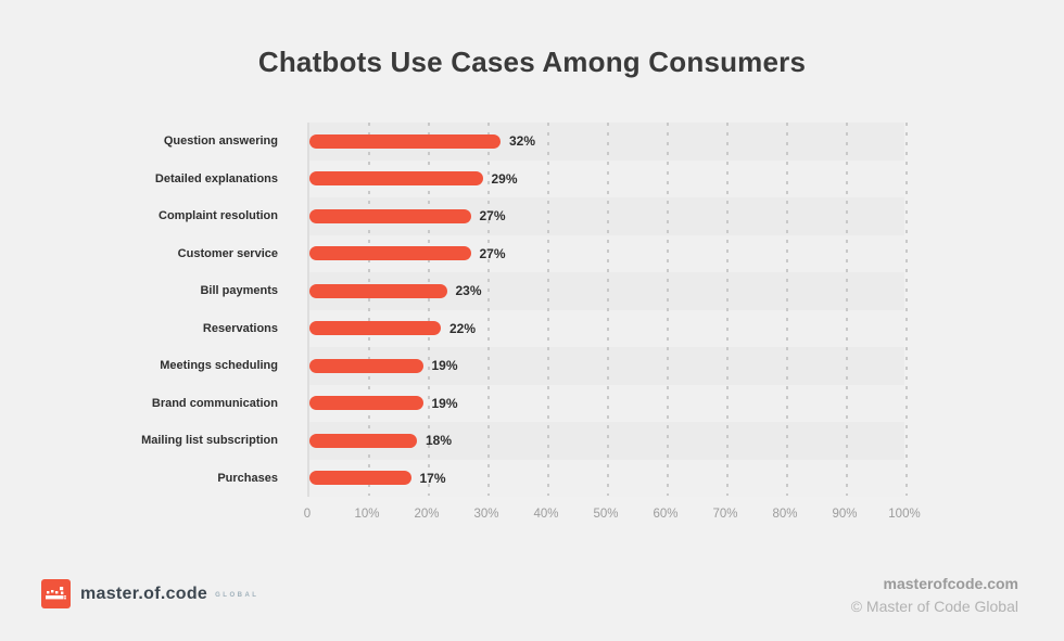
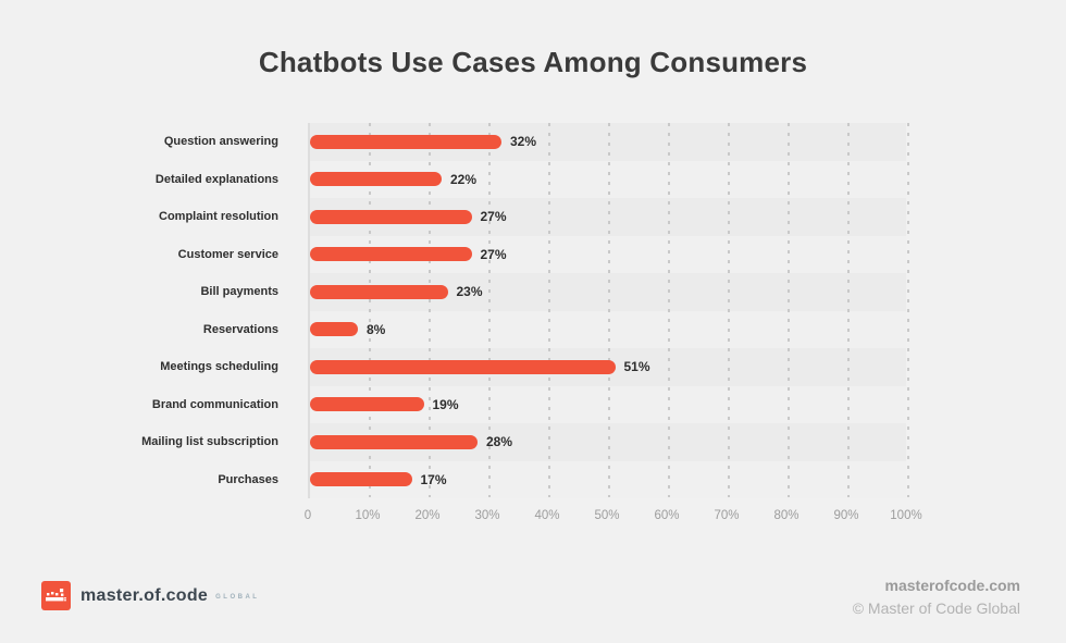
Detailed explanations: 29% -> 22%
Reservations: 22% -> 8%
Meetings scheduling: 19% -> 51%
Mailing list subscription: 18% -> 28%
